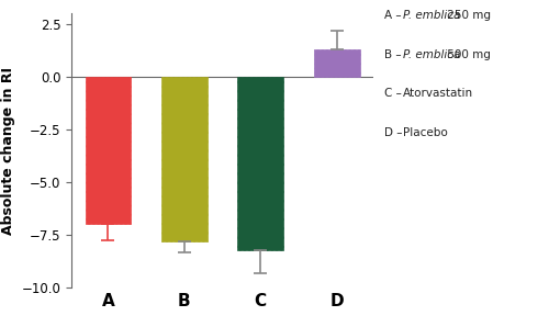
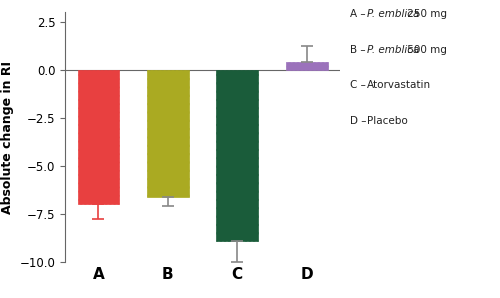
B: -7.8 -> -6.6
C: -8.2 -> -8.9
D: 1.3 -> 0.4
